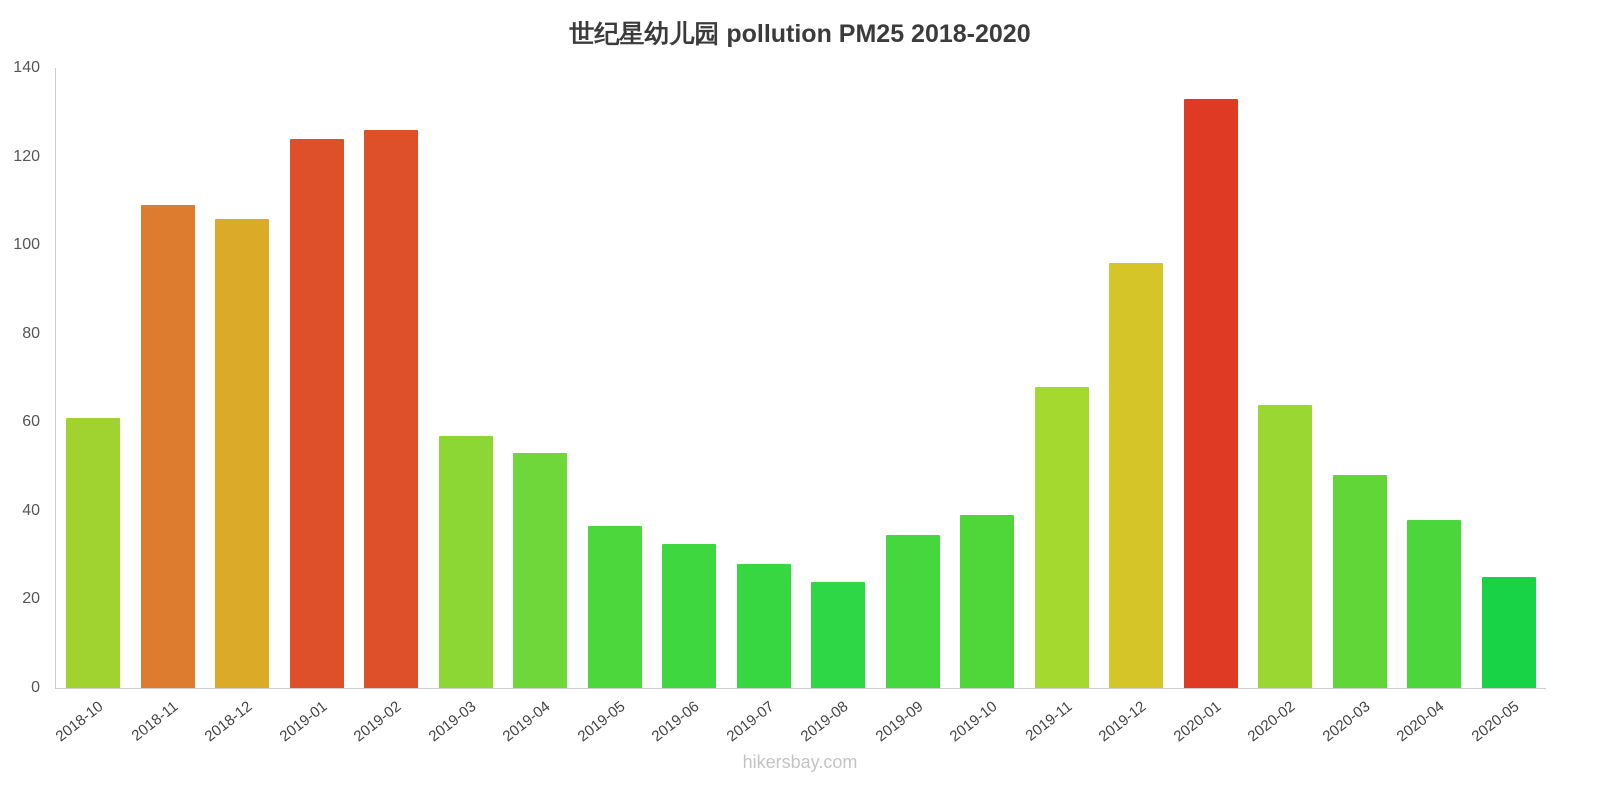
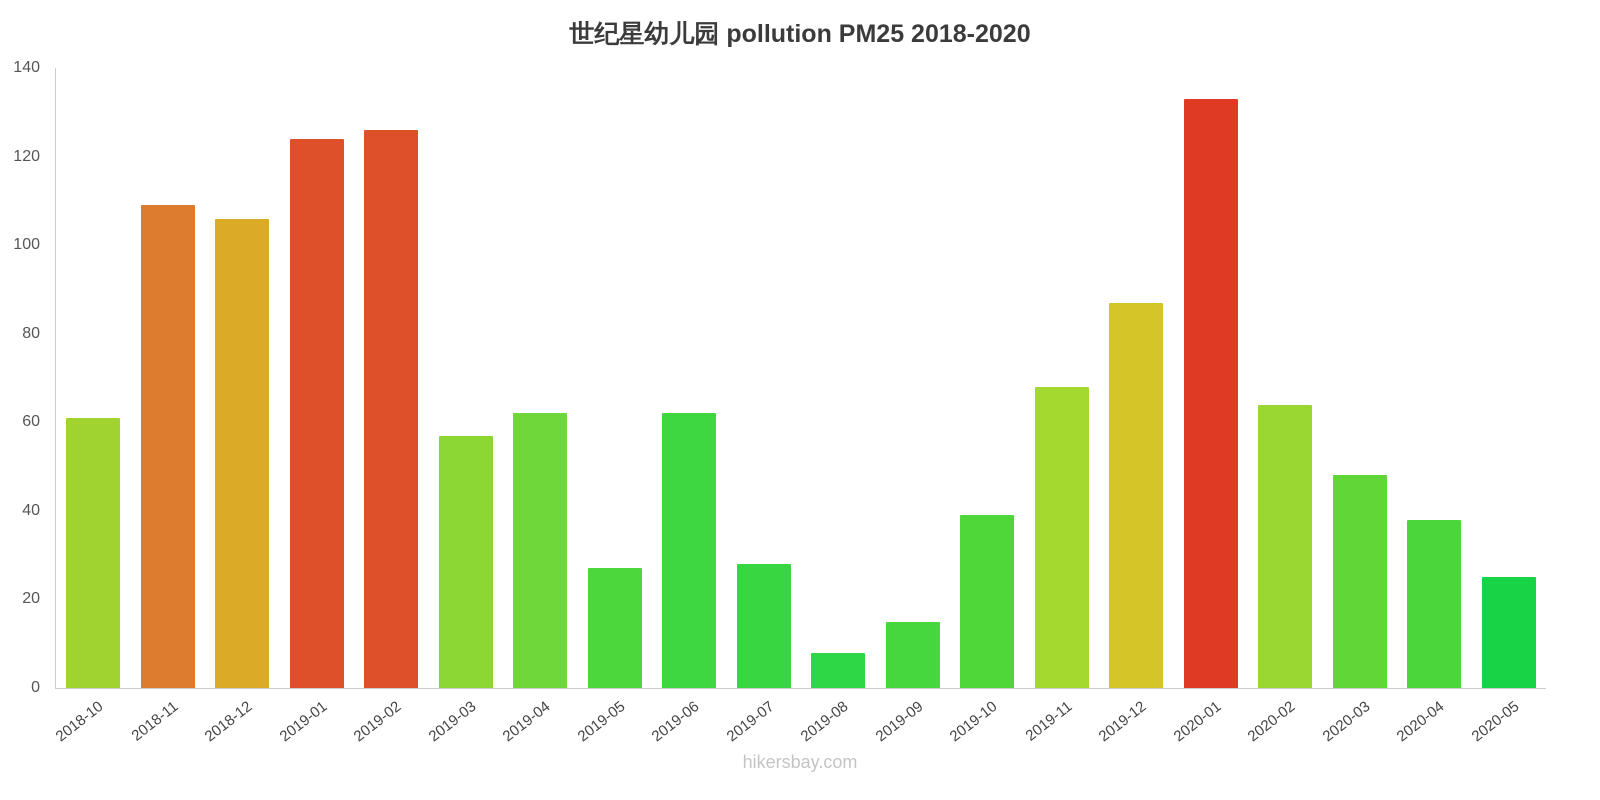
2019-04: 53 -> 62
2019-05: 36 -> 27
2019-06: 32 -> 62
2019-08: 24 -> 8
2019-09: 34 -> 15
2019-12: 96 -> 87
